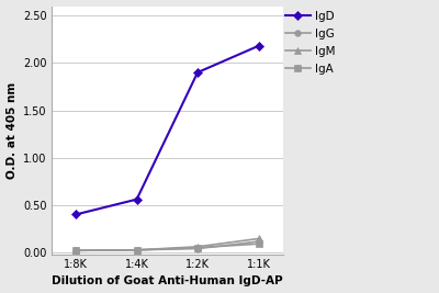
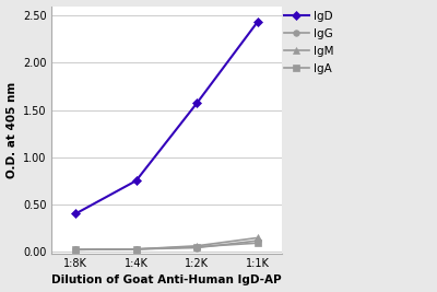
IgD/1:4K: 0.56 -> 0.75
IgD/1:2K: 1.90 -> 1.57
IgD/1:1K: 2.18 -> 2.43
